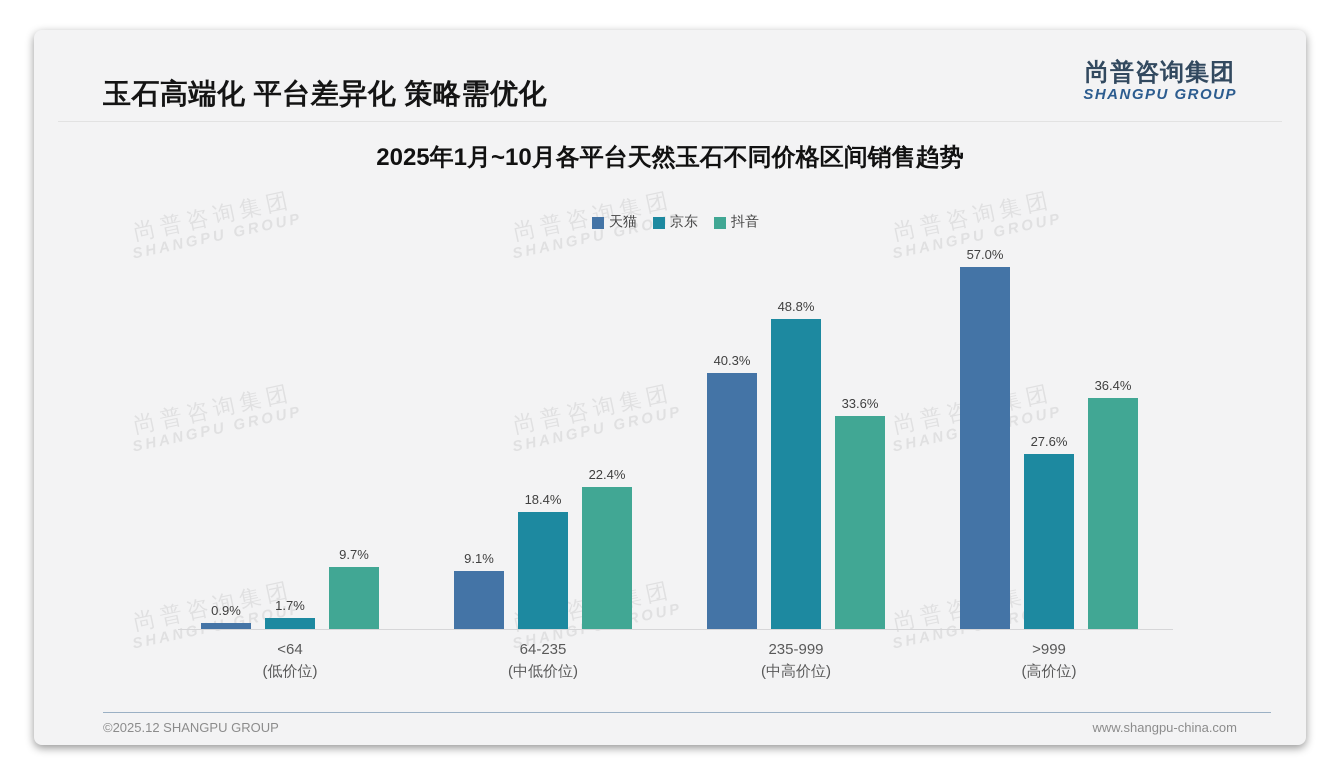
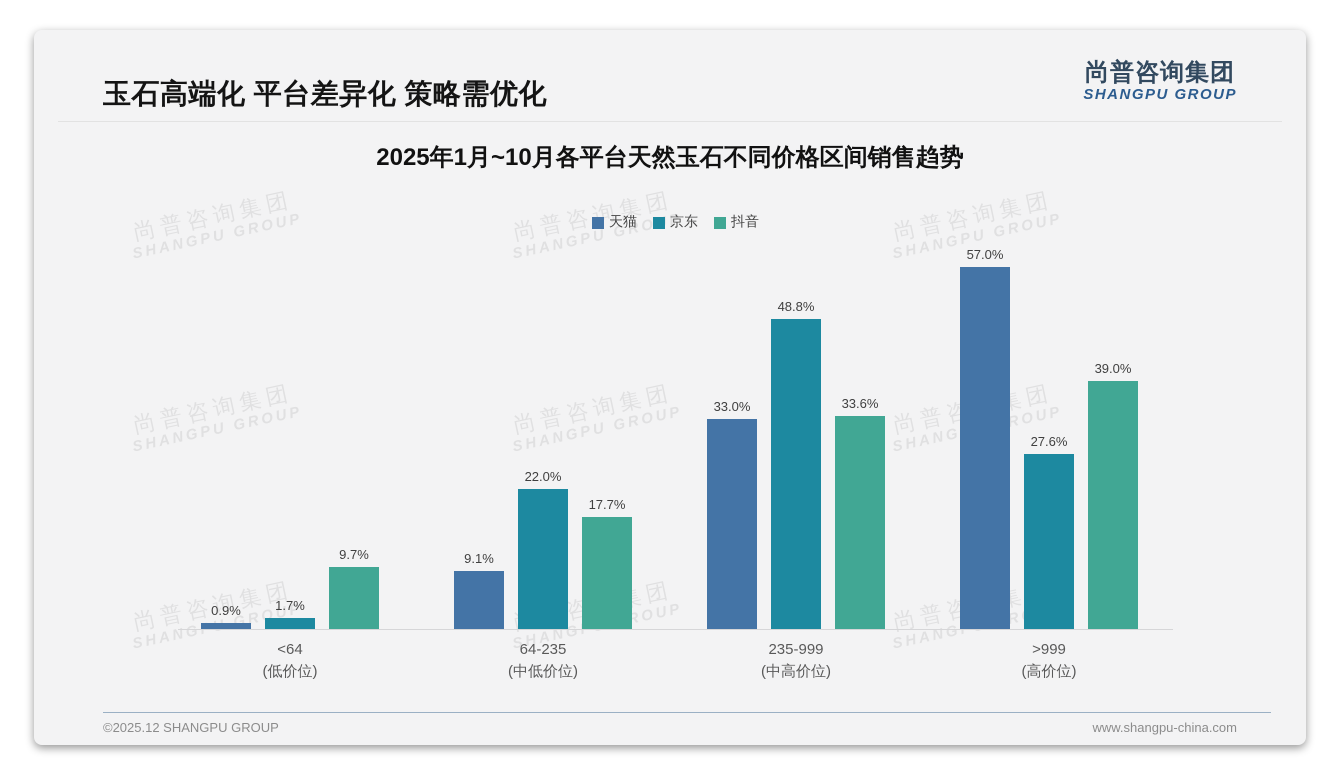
京东/64-235: 18.4% -> 22.0%
抖音/64-235: 22.4% -> 17.7%
天猫/235-999: 40.3% -> 33.0%
抖音/>999: 36.4% -> 39.0%
